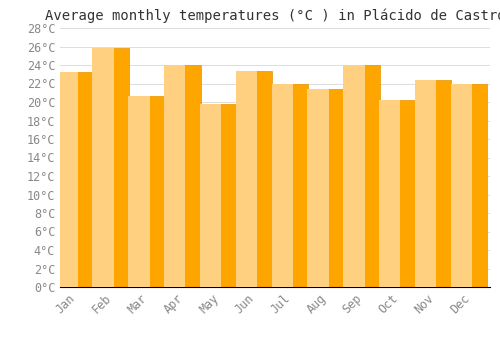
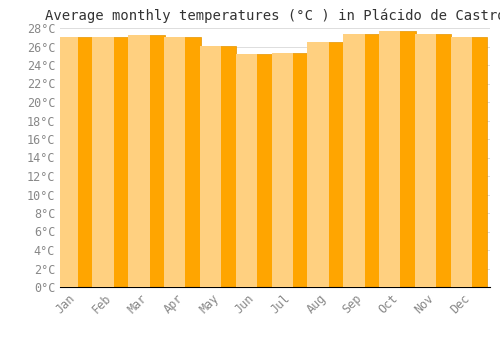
Jan: 23.2°C -> 27.0°C
Feb: 25.8°C -> 27.0°C
Mar: 20.6°C -> 27.2°C
Apr: 24.0°C -> 27.0°C
May: 19.8°C -> 26.1°C
Jun: 23.4°C -> 25.2°C
Jul: 22.0°C -> 25.3°C
Aug: 21.4°C -> 26.5°C
Sep: 24.0°C -> 27.3°C
Oct: 20.2°C -> 27.7°C
Nov: 22.4°C -> 27.4°C
Dec: 22.0°C -> 27.0°C
